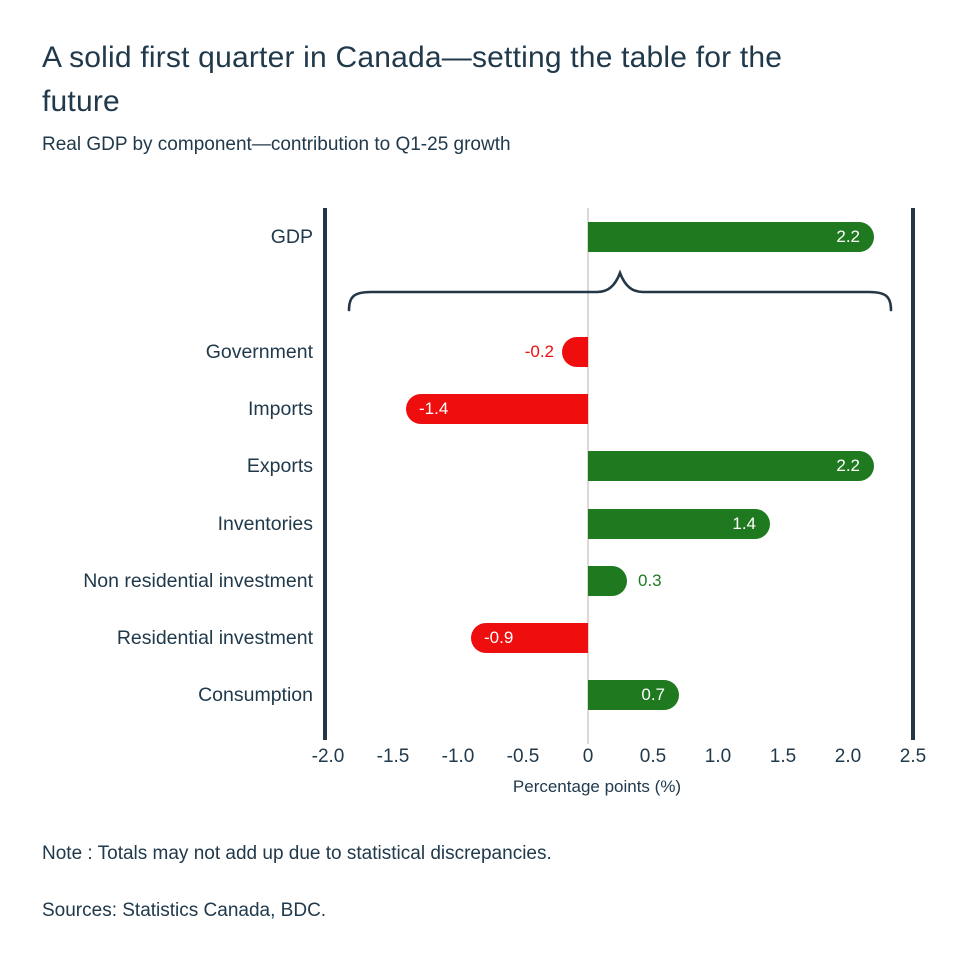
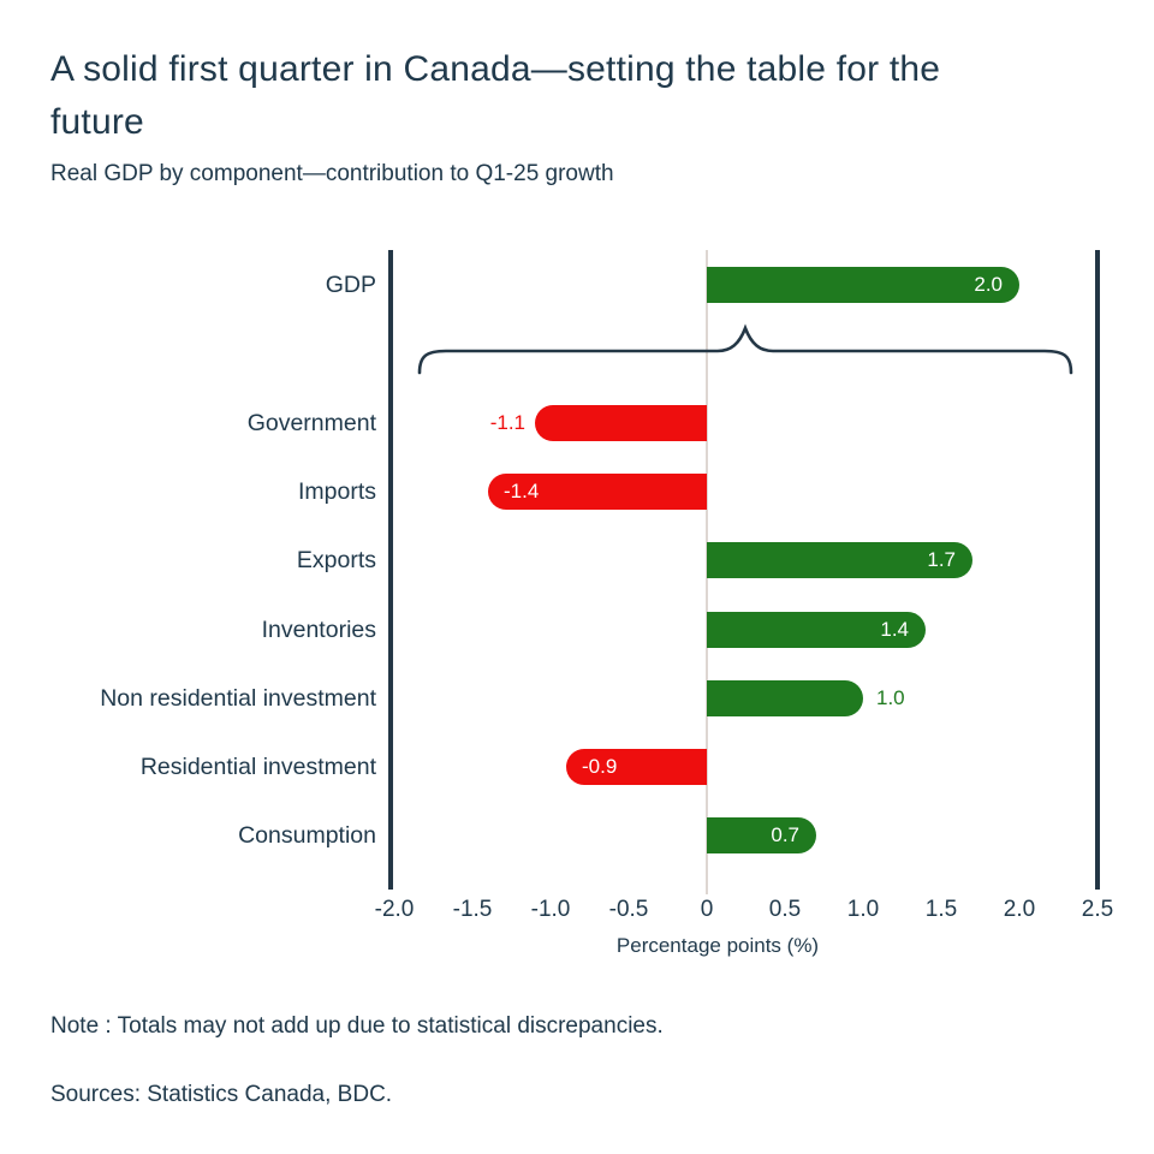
GDP: 2.2 -> 2.0
Government: -0.2 -> -1.1
Exports: 2.2 -> 1.7
Non residential investment: 0.3 -> 1.0
